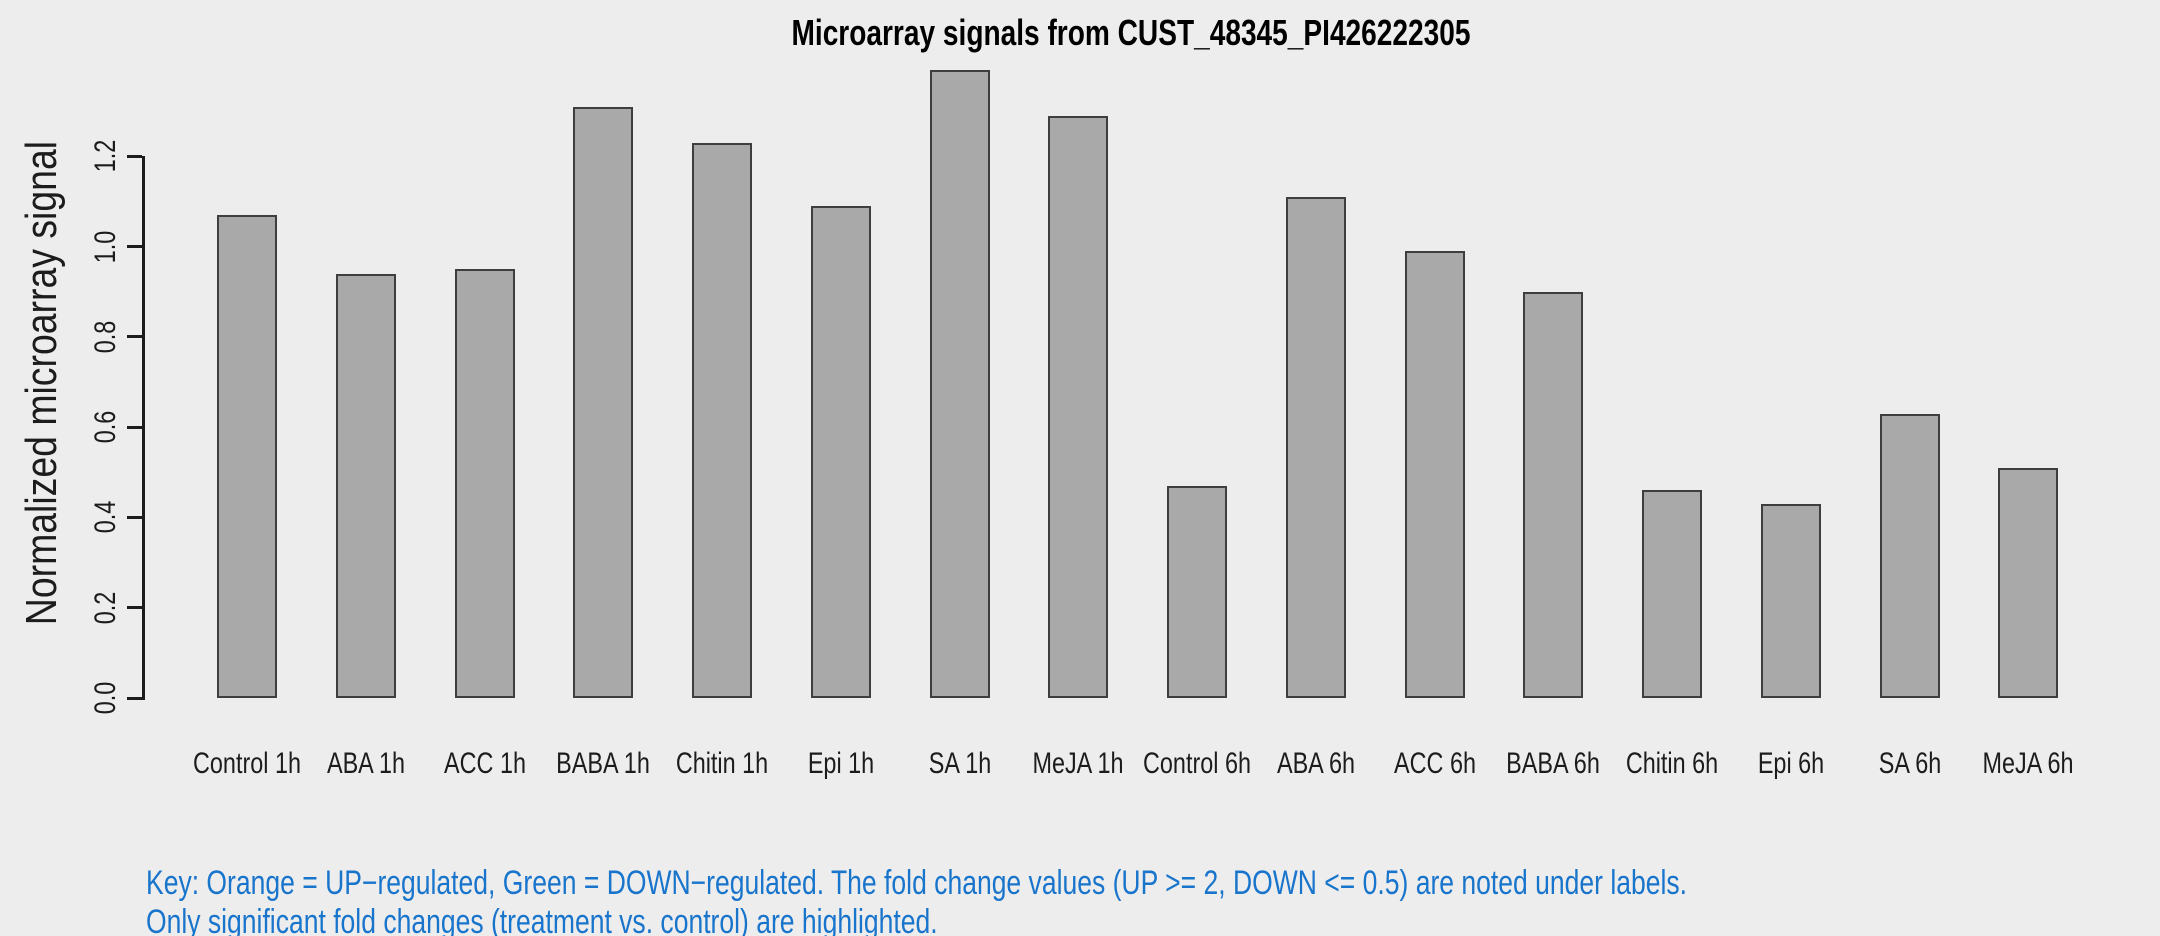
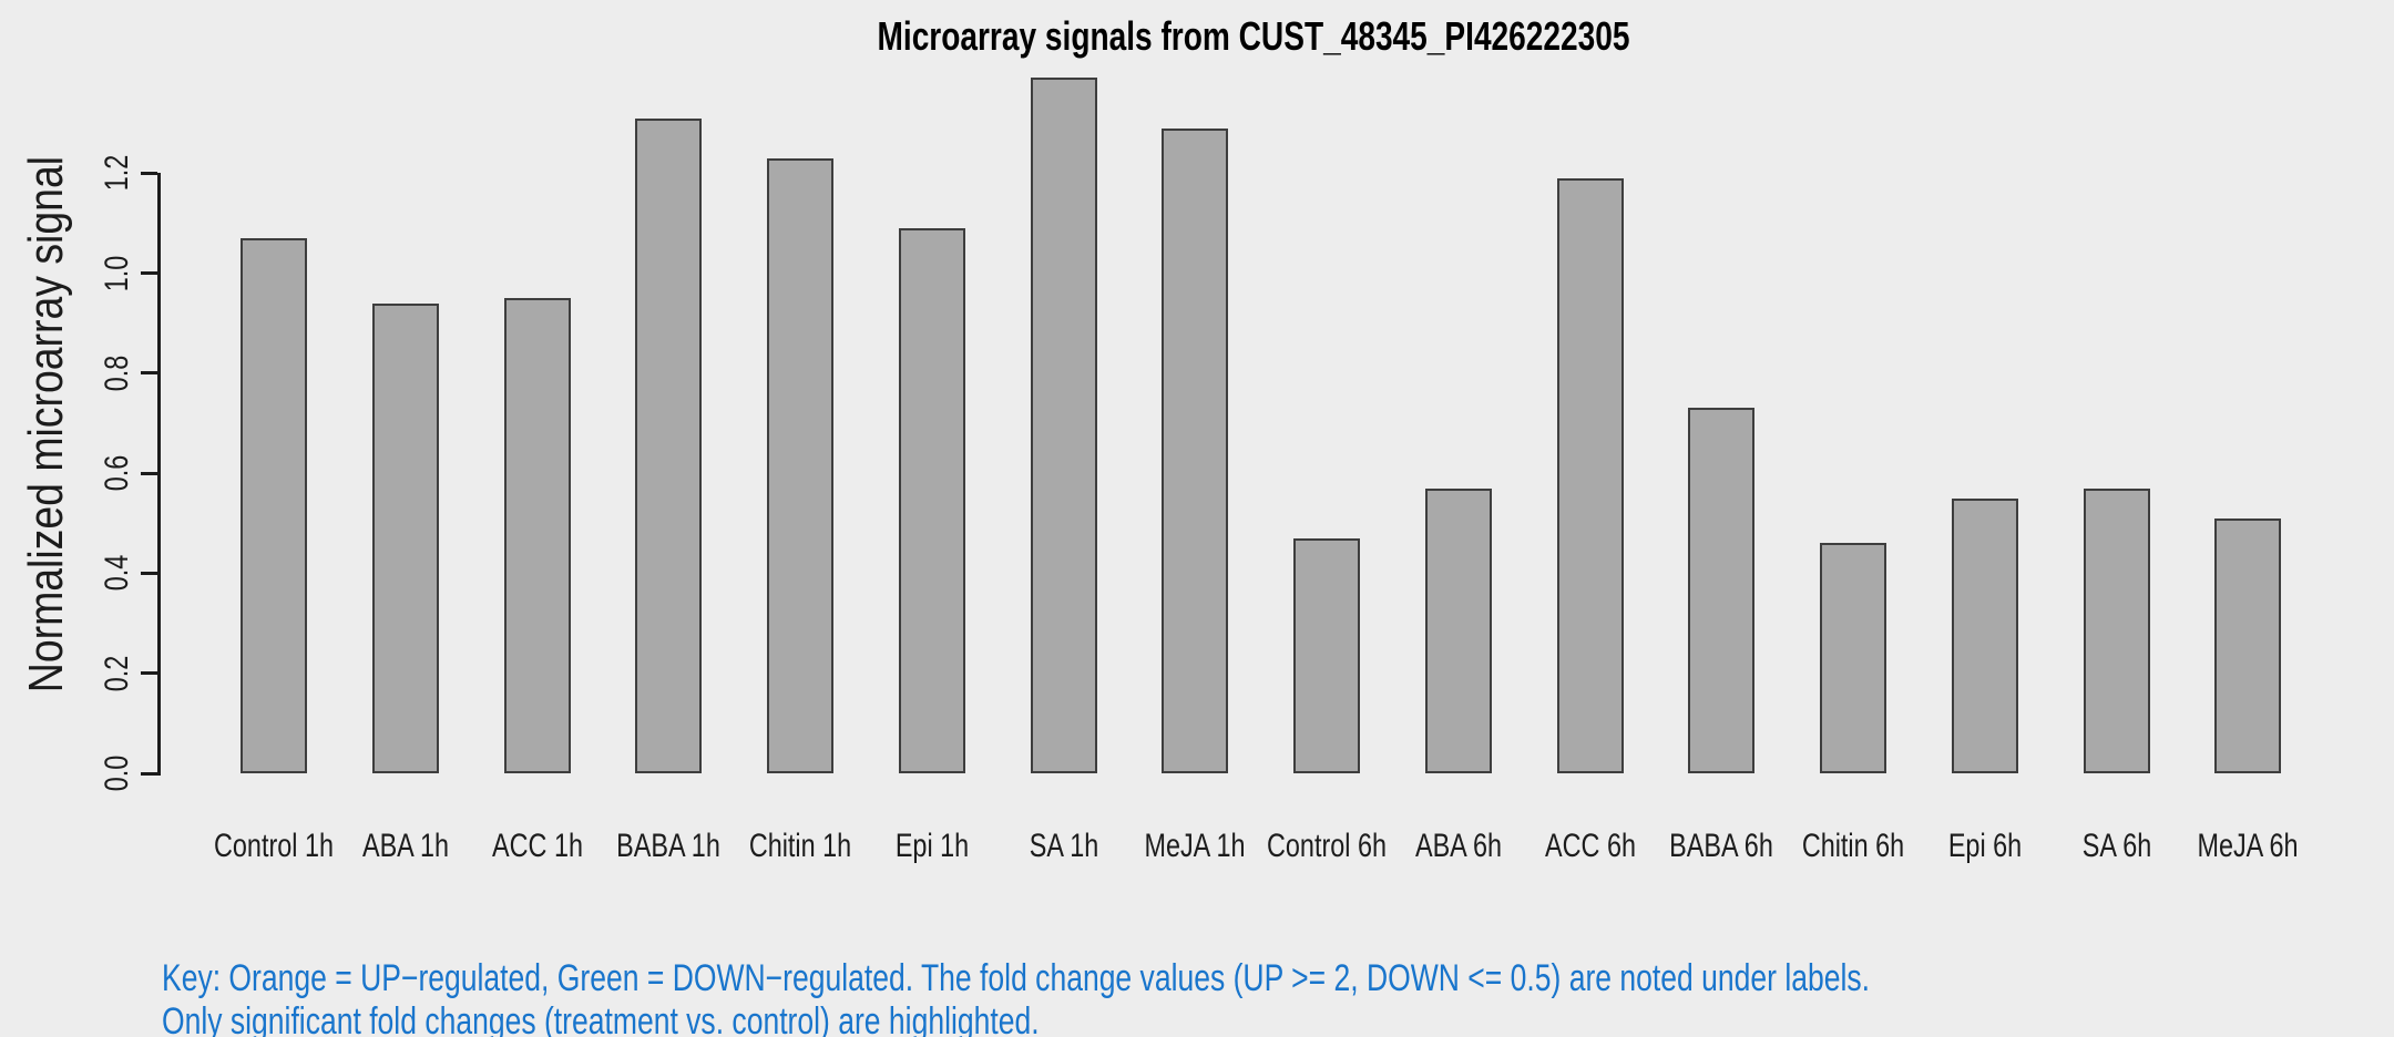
ABA 6h: 1.11 -> 0.57
ACC 6h: 0.99 -> 1.19
BABA 6h: 0.90 -> 0.73
Epi 6h: 0.43 -> 0.55
SA 6h: 0.63 -> 0.57
